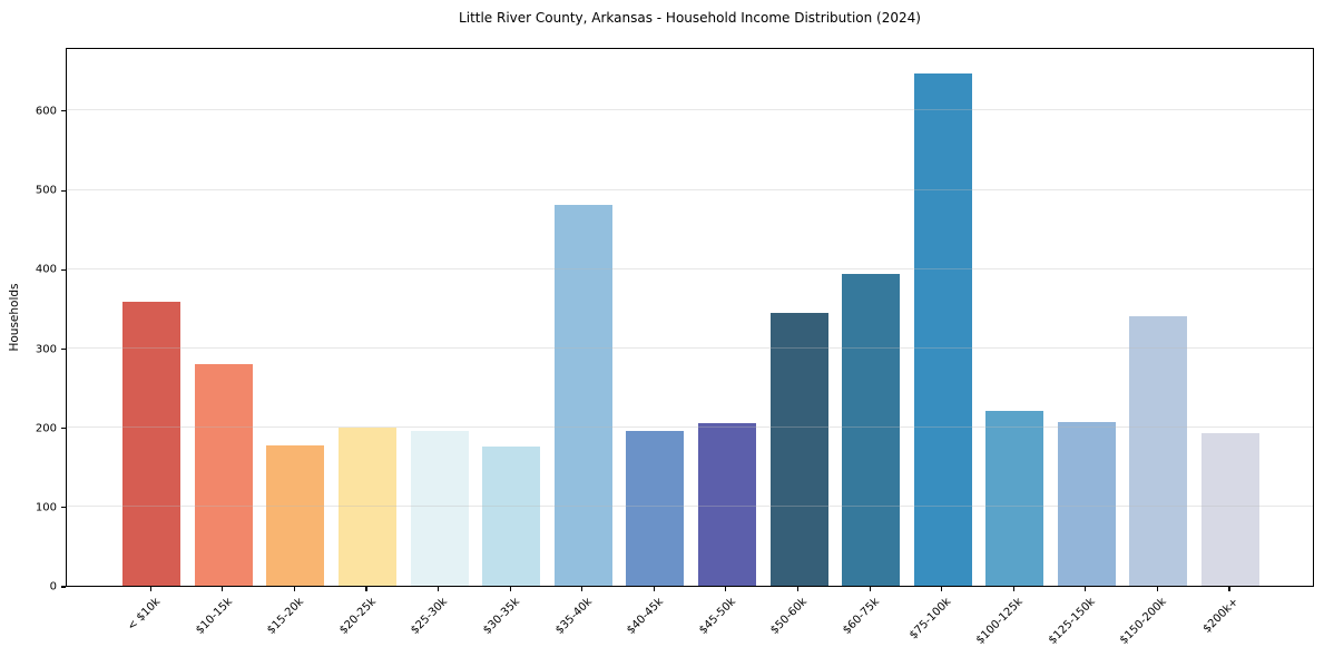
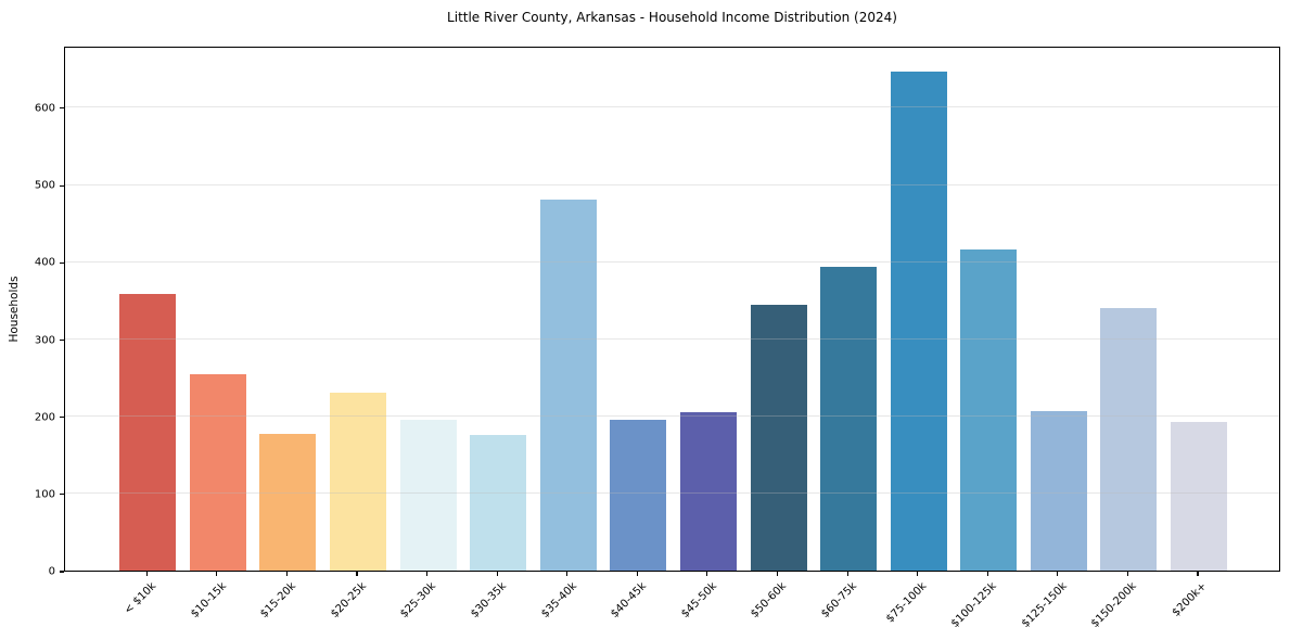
$10-15k: 280 -> 260
$20-25k: 200 -> 230
$100-125k: 220 -> 420
